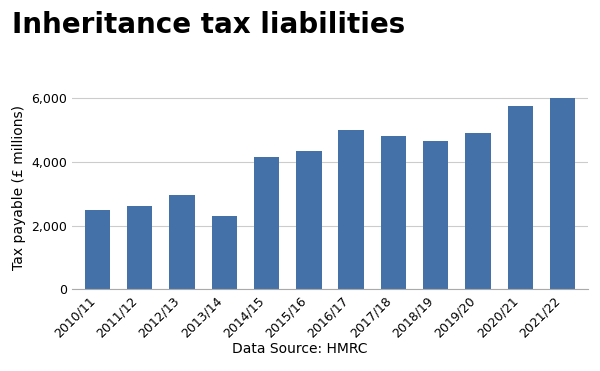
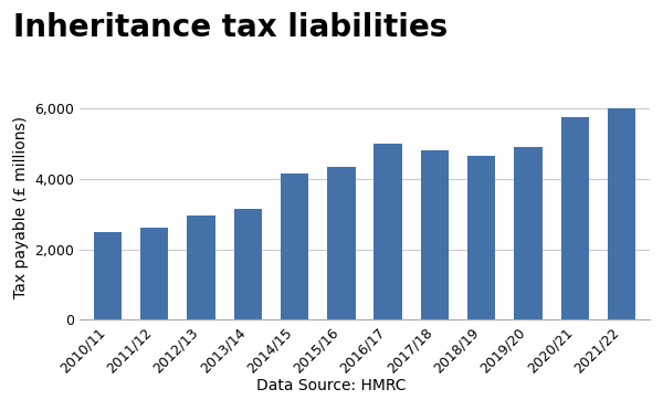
2013/14: 2,300 -> 3,150
